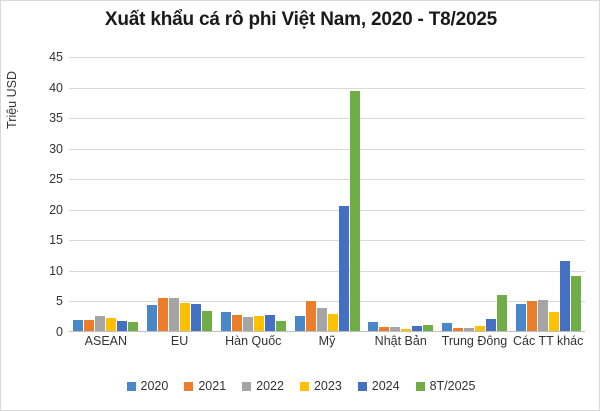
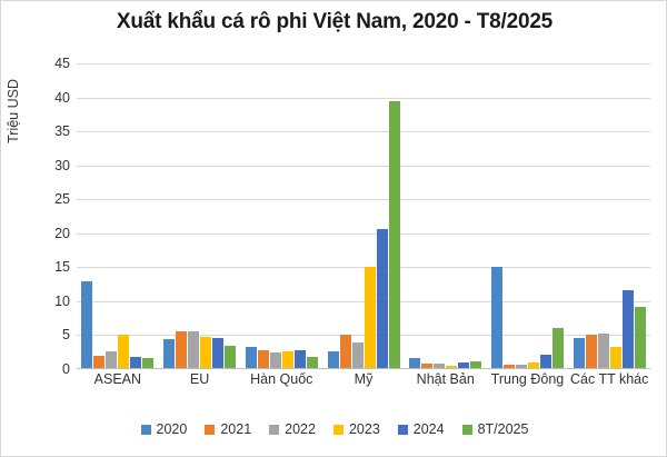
2020/ASEAN: 2 -> 13
2023/ASEAN: 2 -> 5
2023/Mỹ: 3 -> 15
2020/Trung Đông: 2 -> 15
